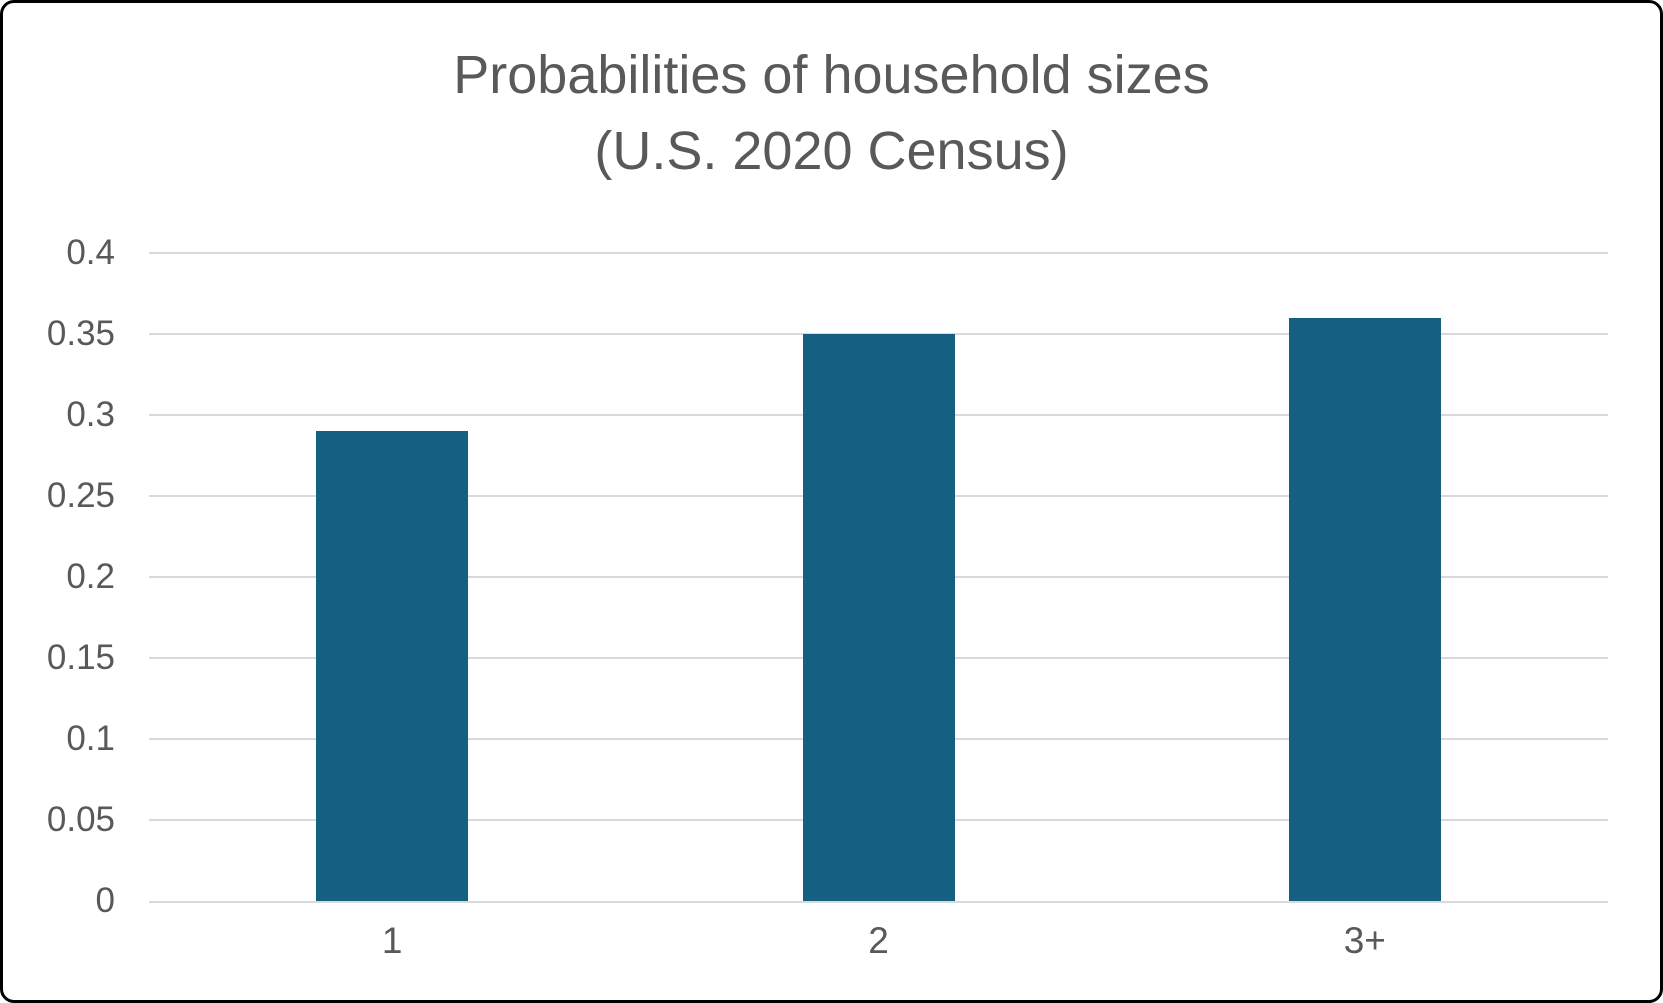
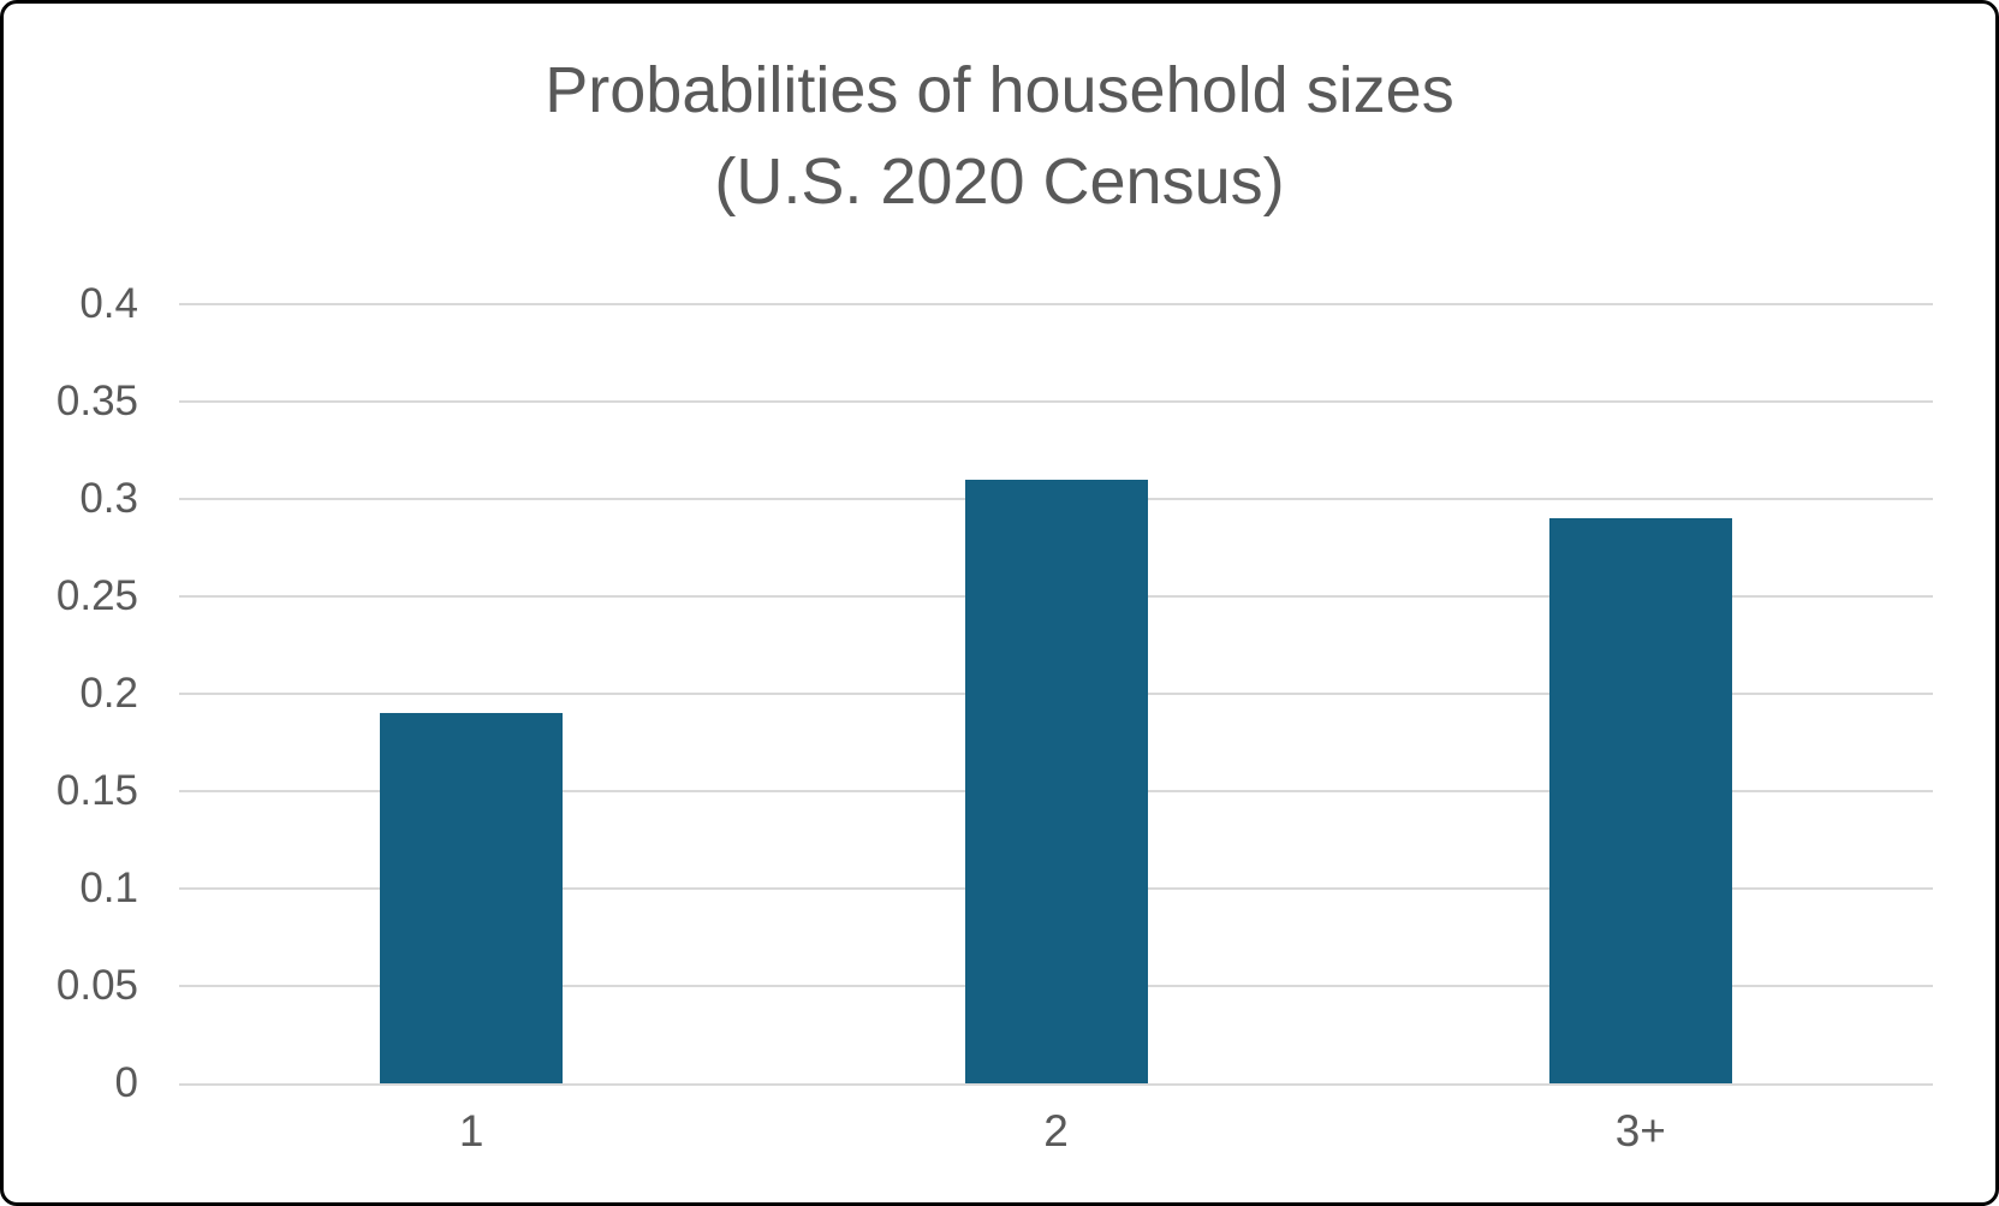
1: 0.29 -> 0.19
2: 0.35 -> 0.31
3+: 0.36 -> 0.29
